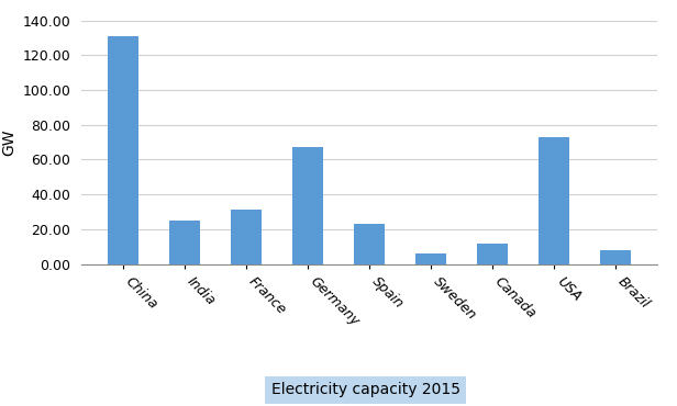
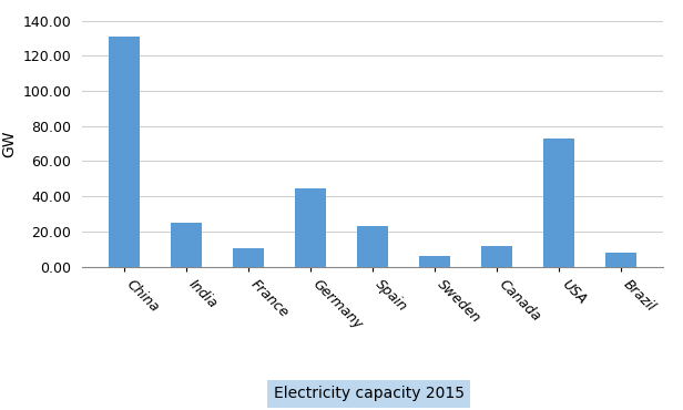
France: 31 -> 10
Germany: 67 -> 44
